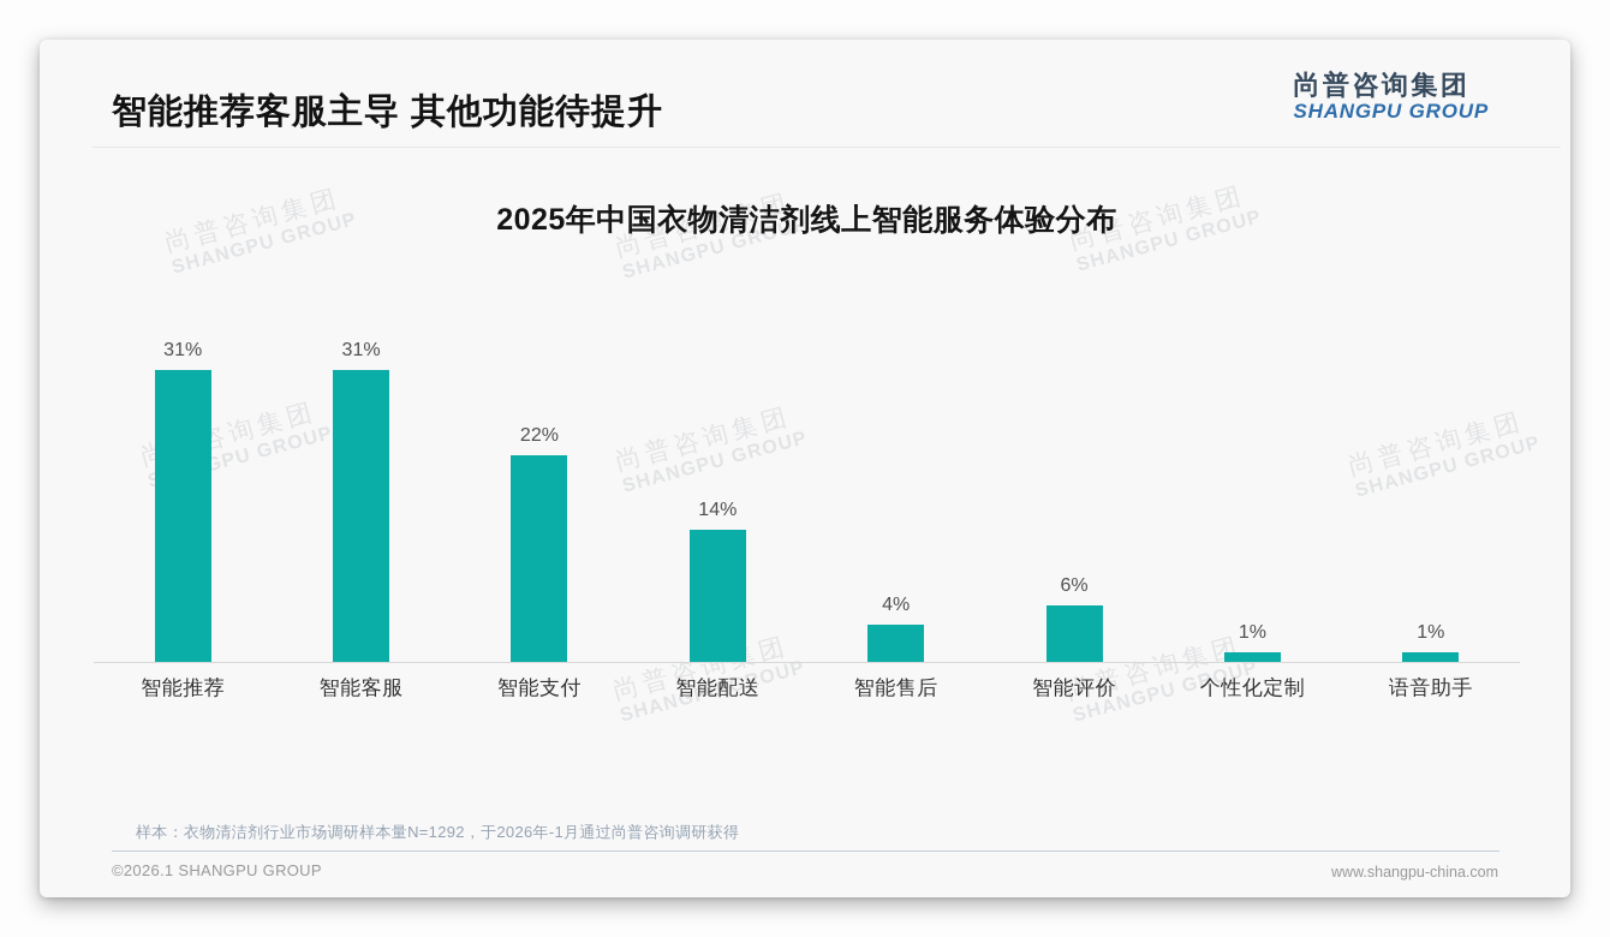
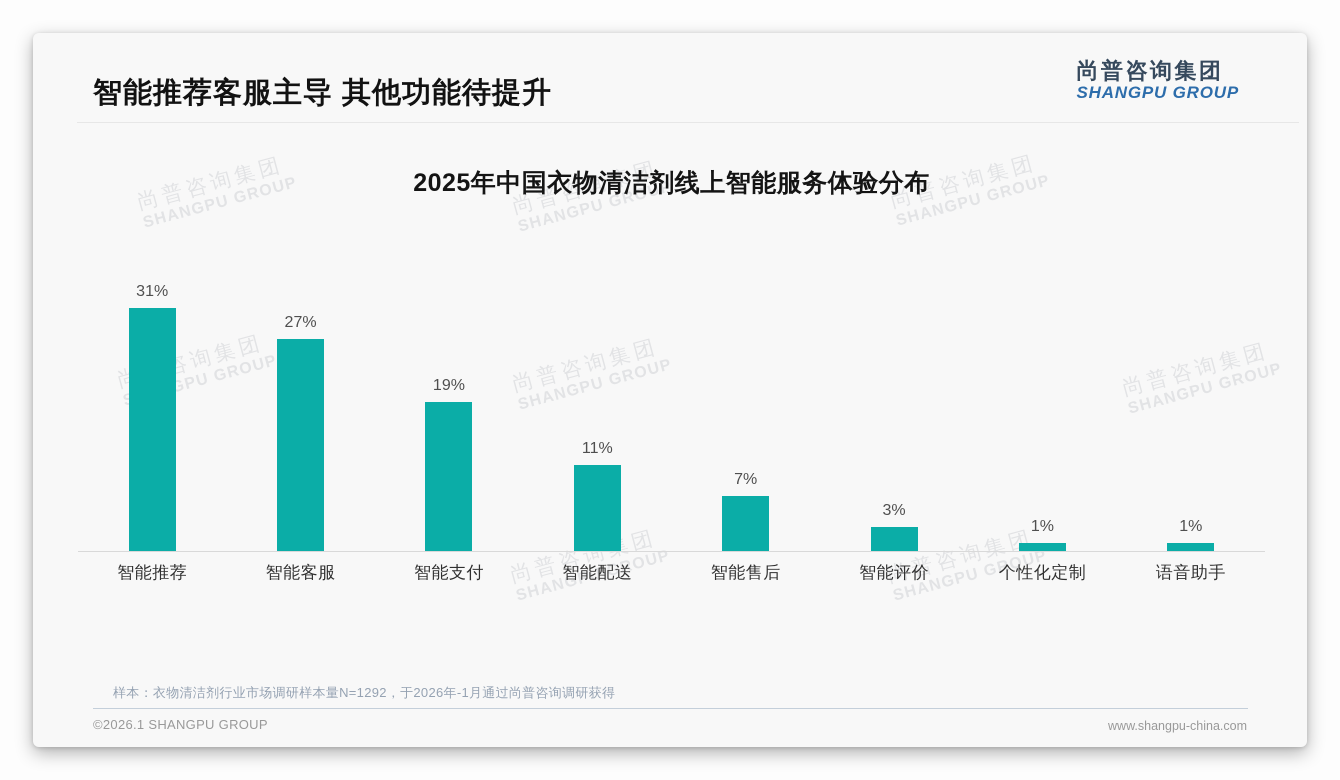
智能客服: 31% -> 27%
智能支付: 22% -> 19%
智能配送: 14% -> 11%
智能售后: 4% -> 7%
智能评价: 6% -> 3%
